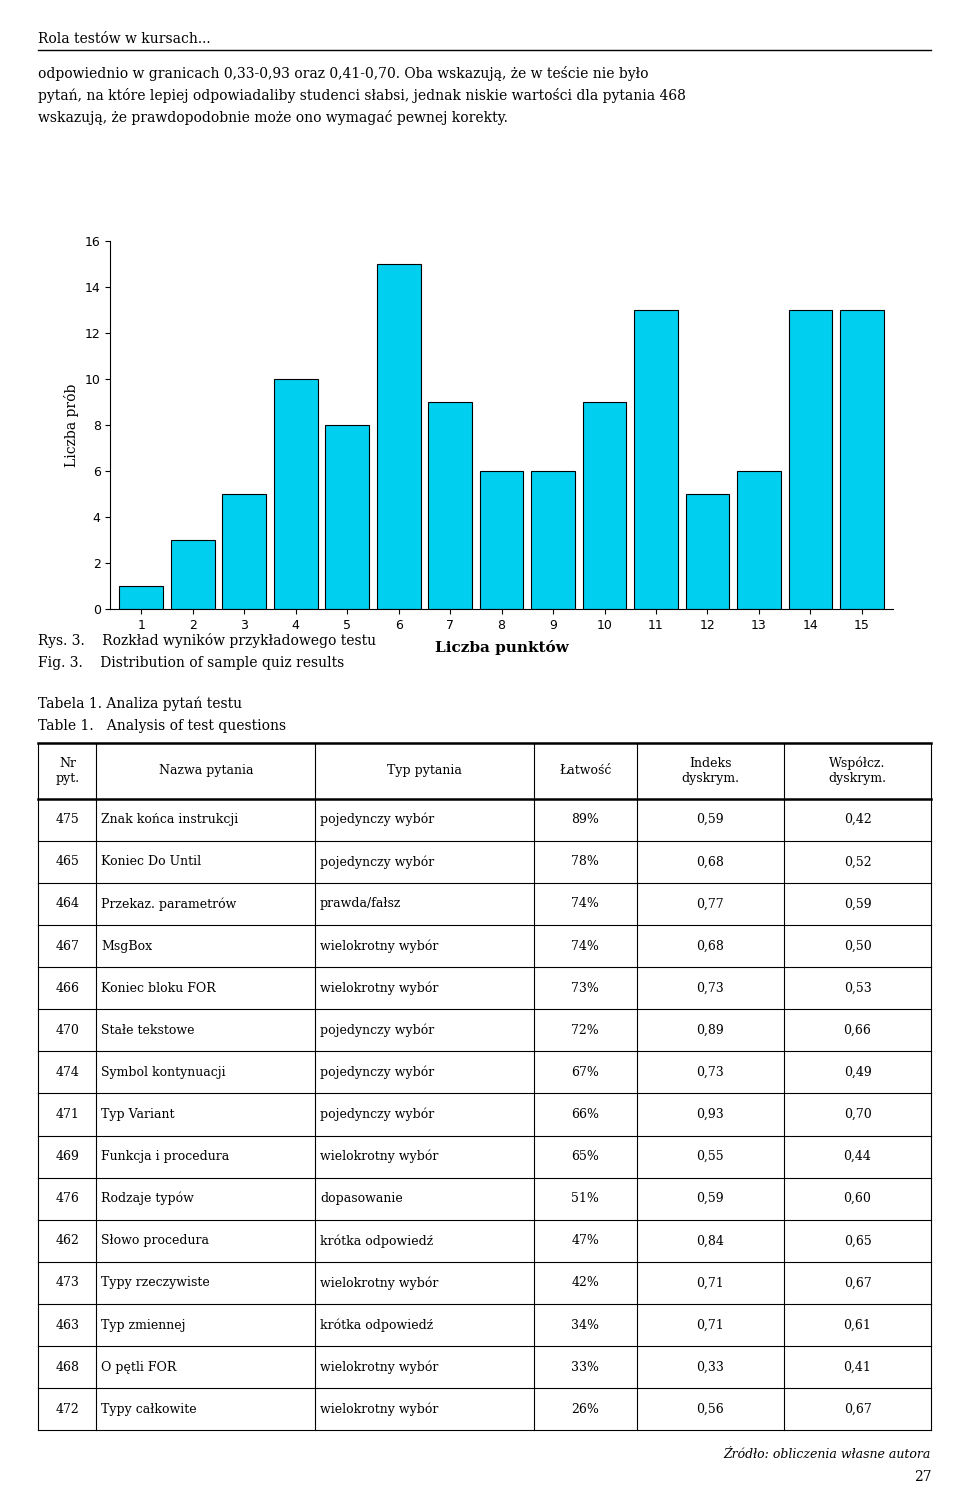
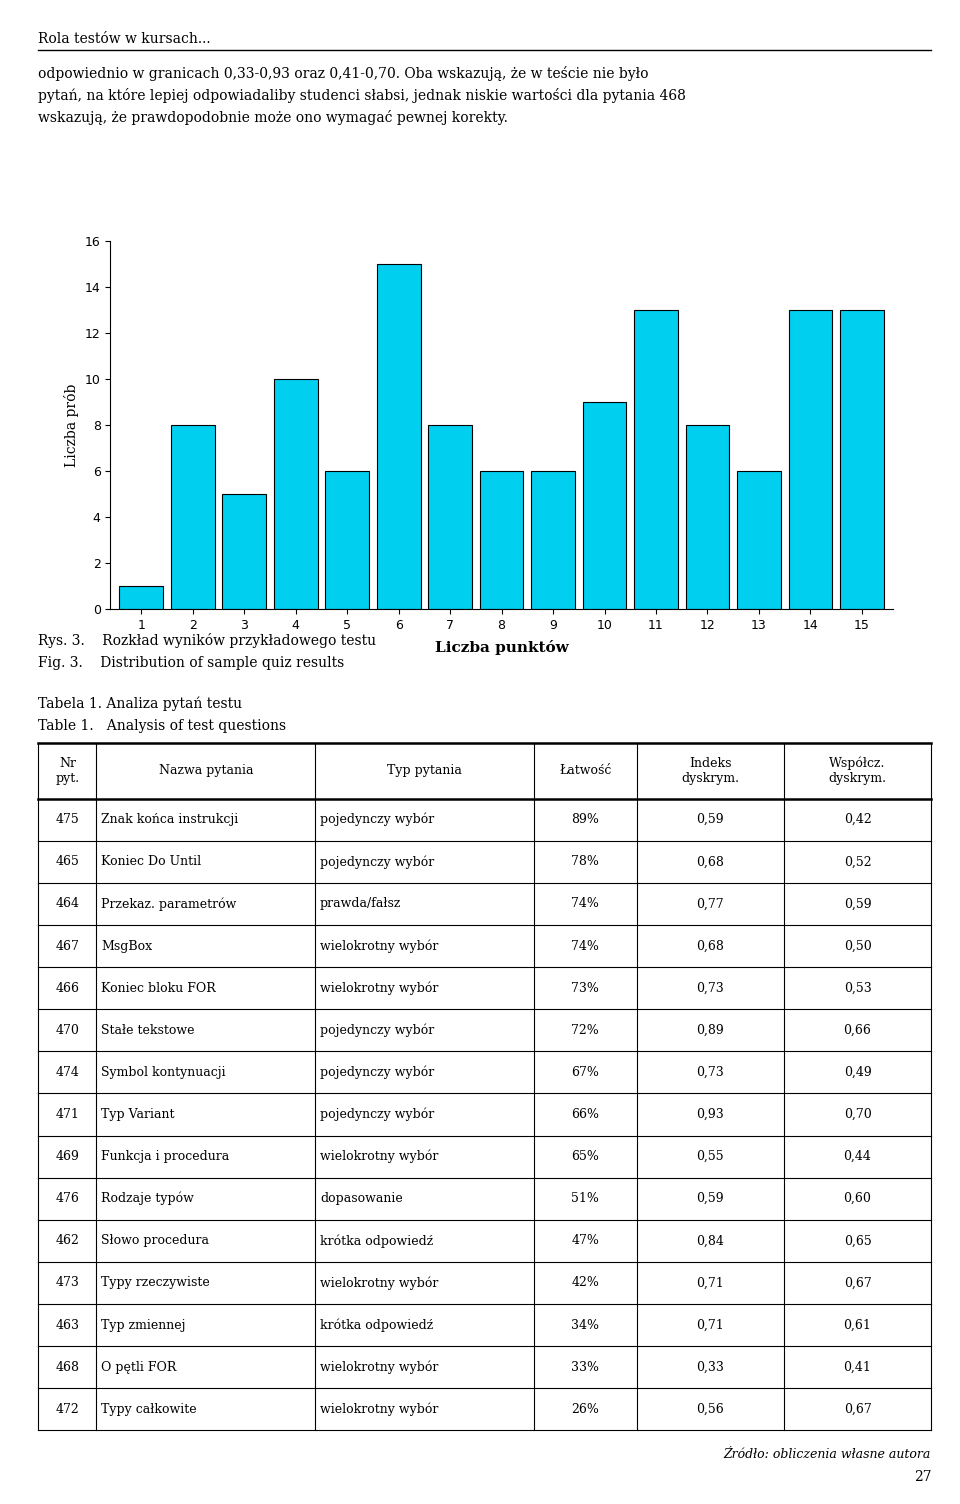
2: 3 -> 8
5: 8 -> 6
7: 9 -> 8
12: 5 -> 8
